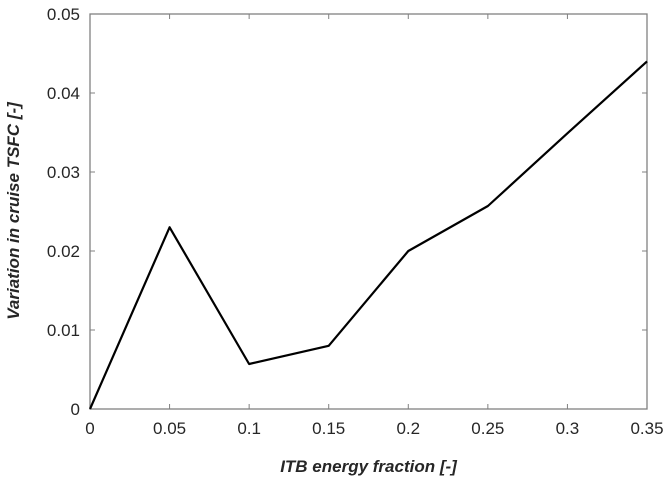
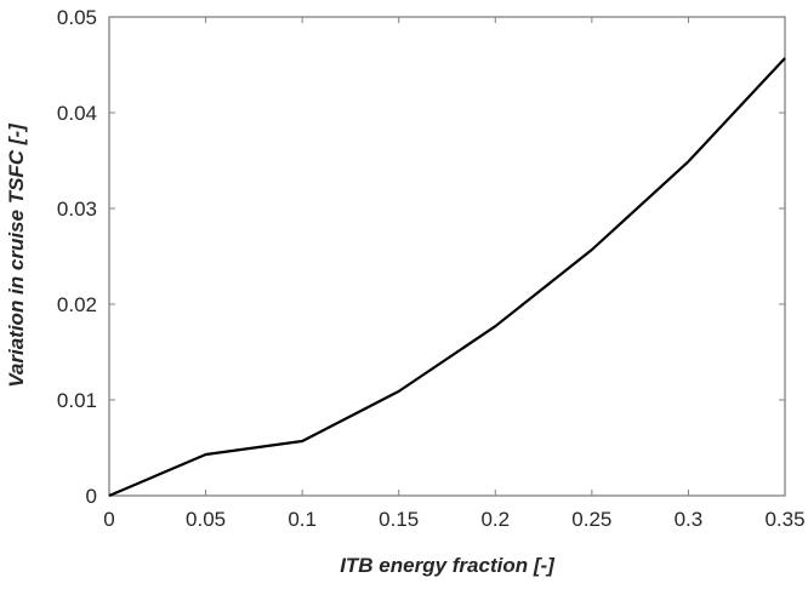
0.05: 0.023 -> 0.004
0.15: 0.008 -> 0.011
0.2: 0.020 -> 0.018
0.35: 0.044 -> 0.046
